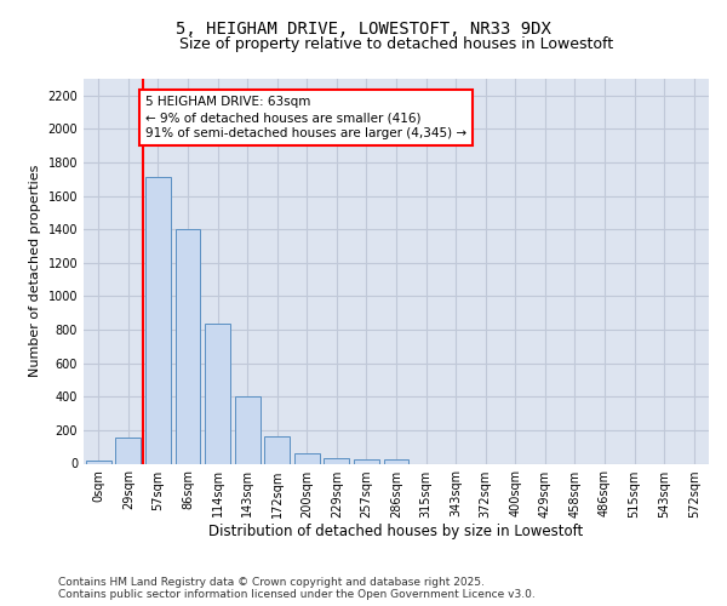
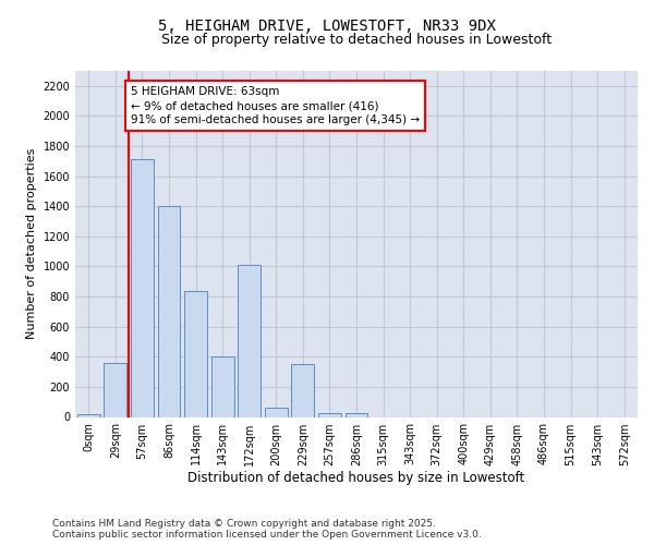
29sqm: 160 -> 360
172sqm: 160 -> 1010
229sqm: 40 -> 350
